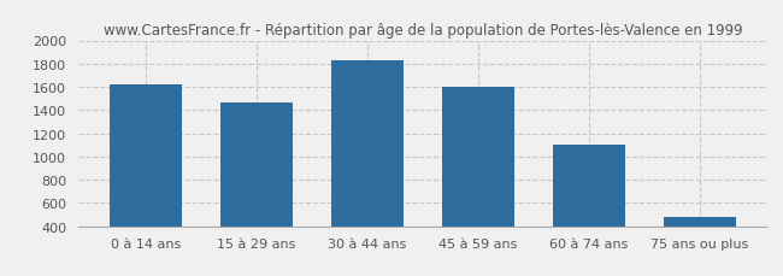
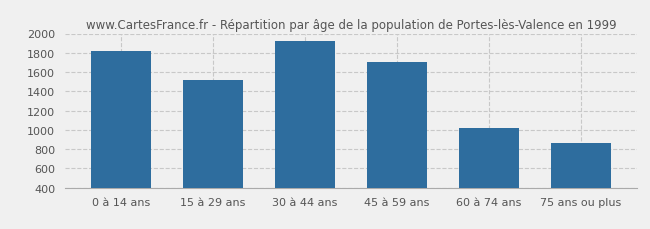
0 à 14 ans: 1620 -> 1820
15 à 29 ans: 1460 -> 1520
30 à 44 ans: 1830 -> 1920
45 à 59 ans: 1600 -> 1700
60 à 74 ans: 1100 -> 1020
75 ans ou plus: 480 -> 860
